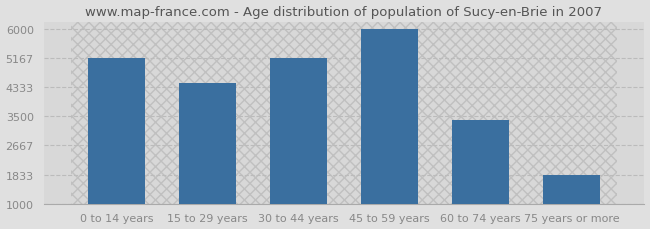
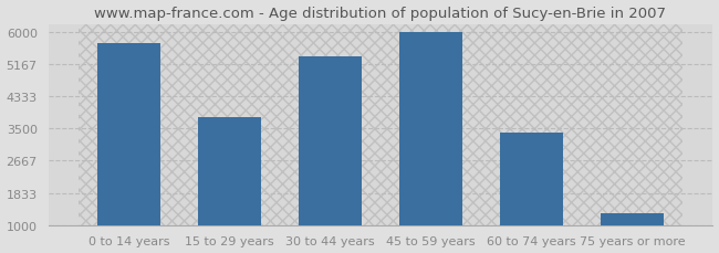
0 to 14 years: 5170 -> 5700
15 to 29 years: 4450 -> 3800
30 to 44 years: 5170 -> 5350
75 years or more: 1830 -> 1300
